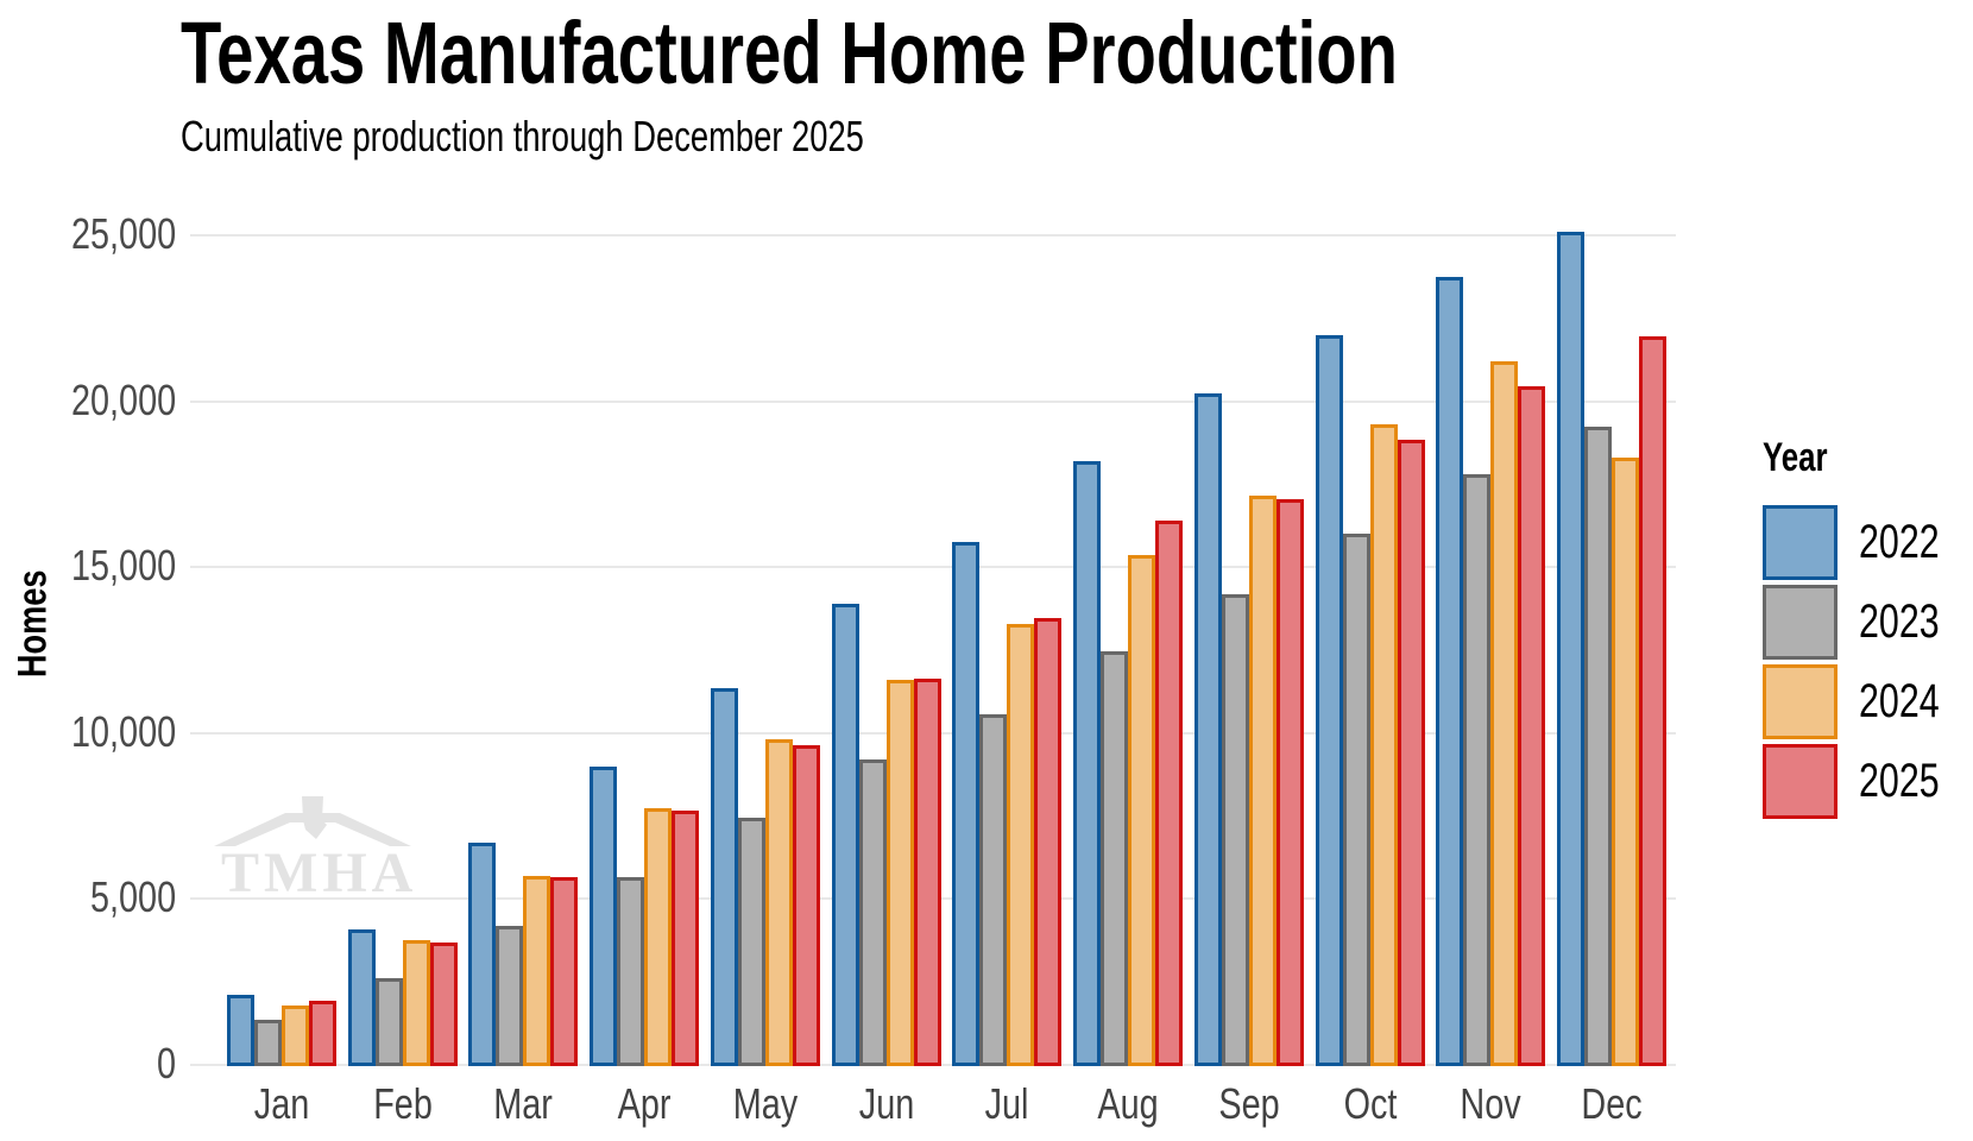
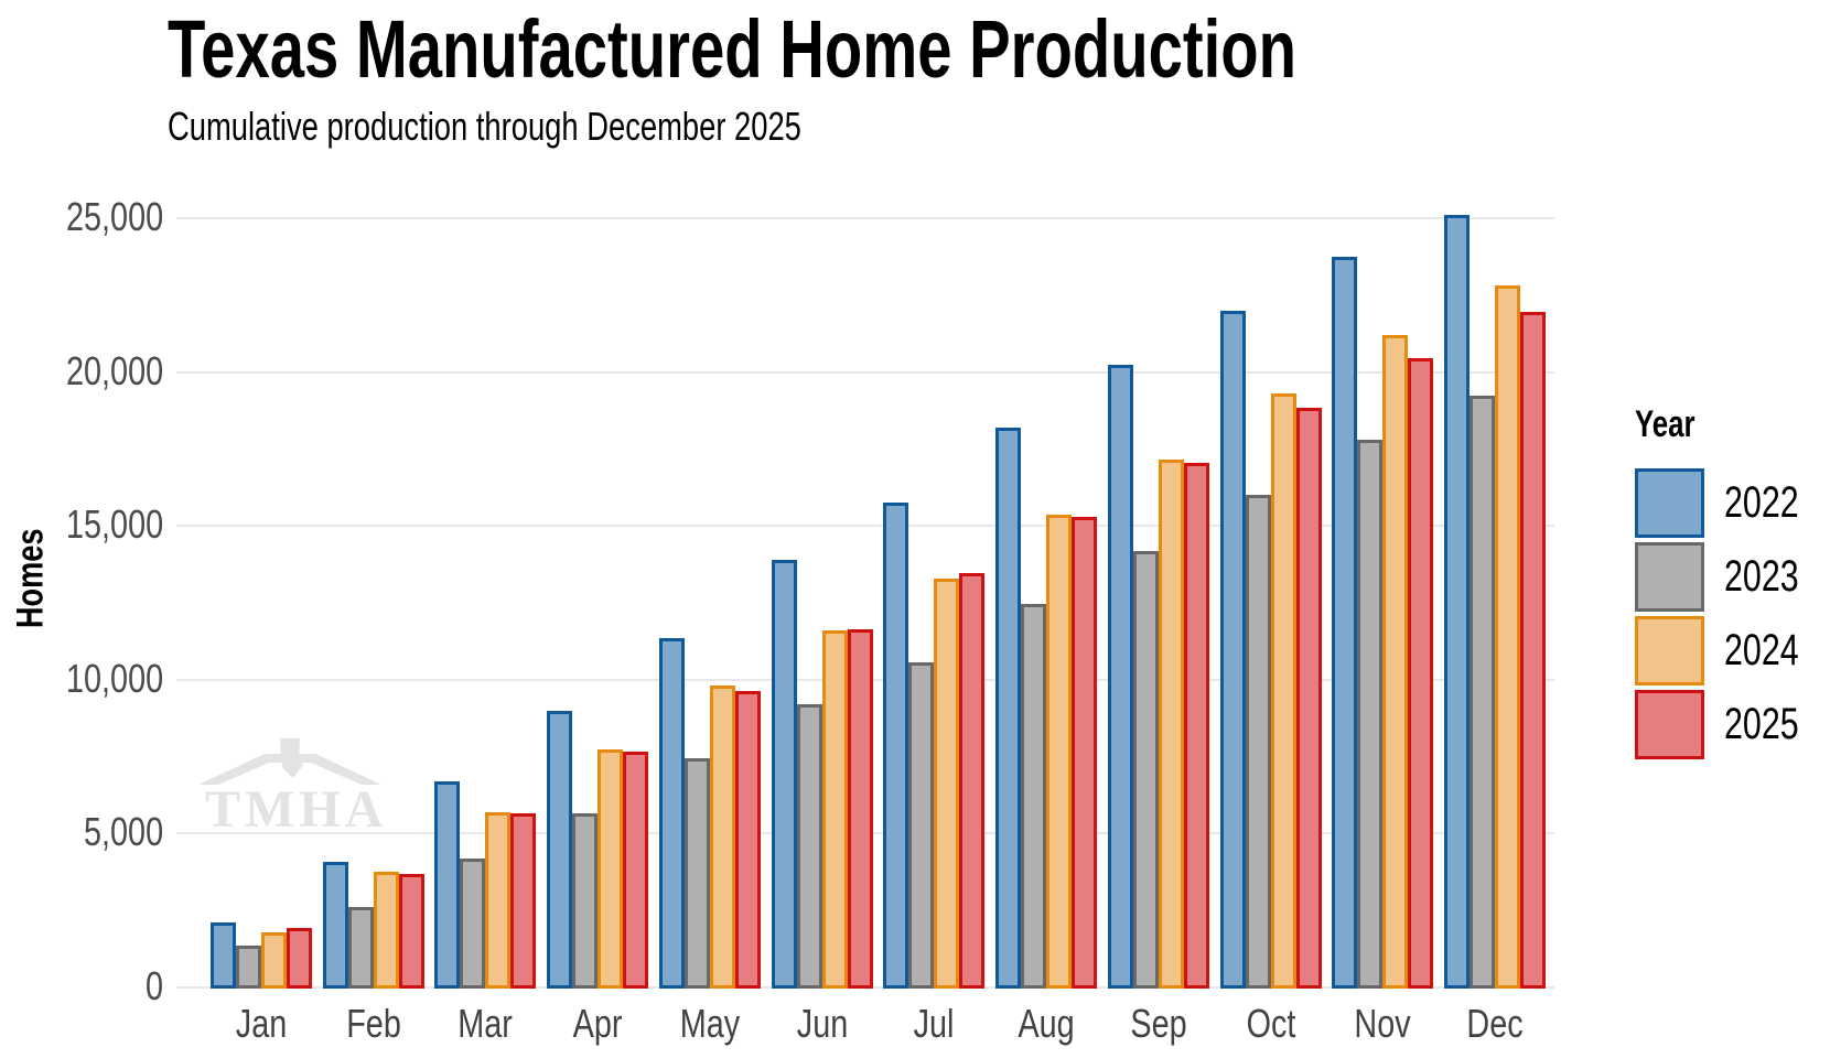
2025/Aug: 16400 -> 15300
2024/Dec: 18300 -> 22800
